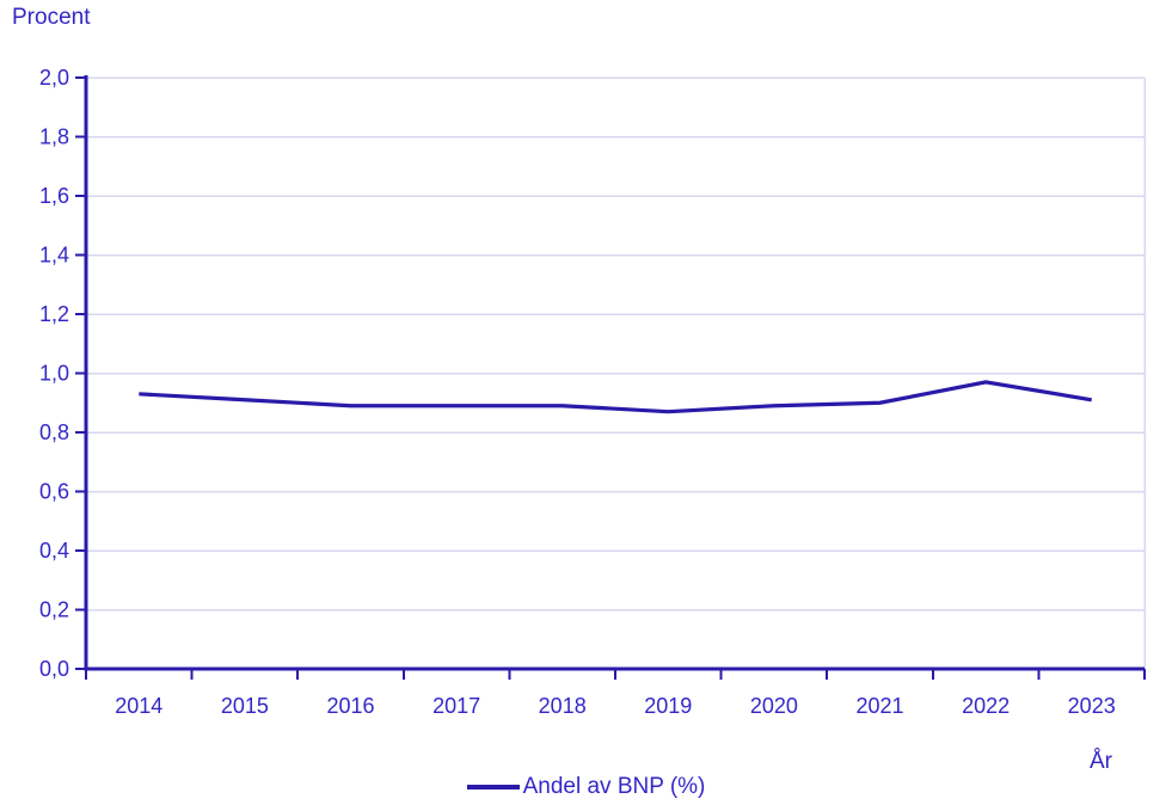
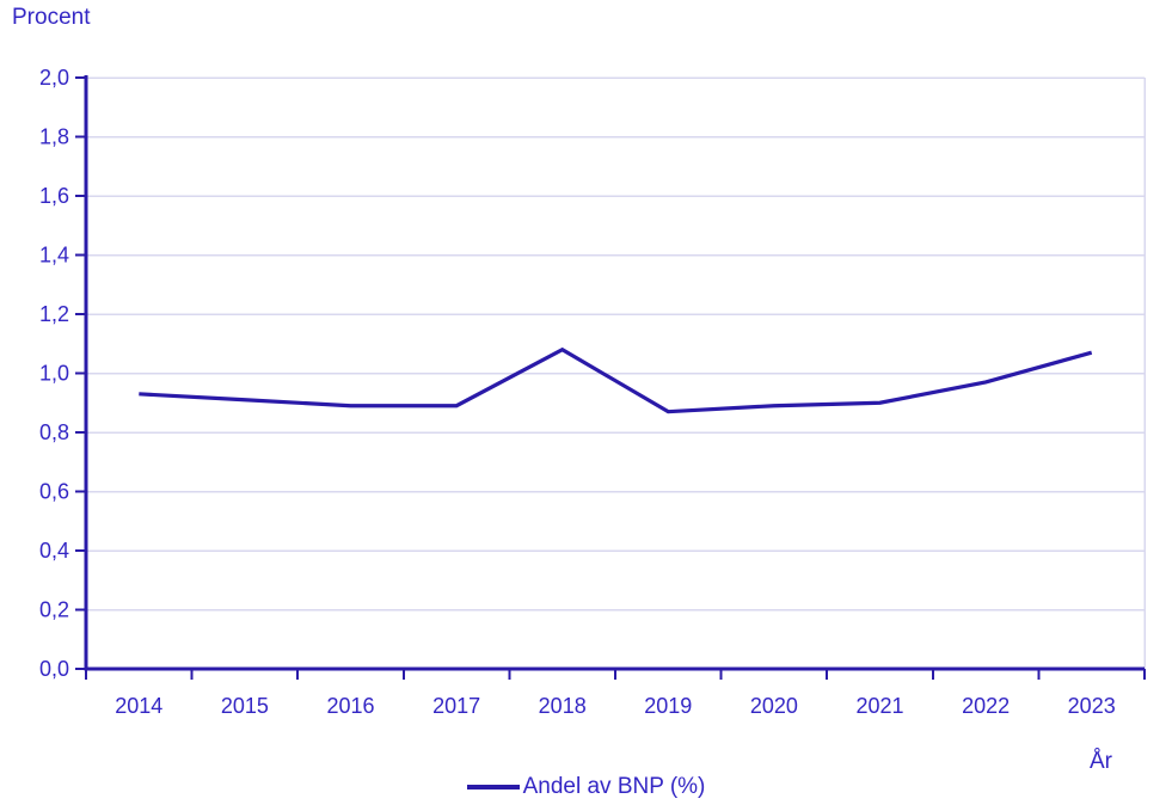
2018: 0,89 -> 1,08
2023: 0,91 -> 1,07
